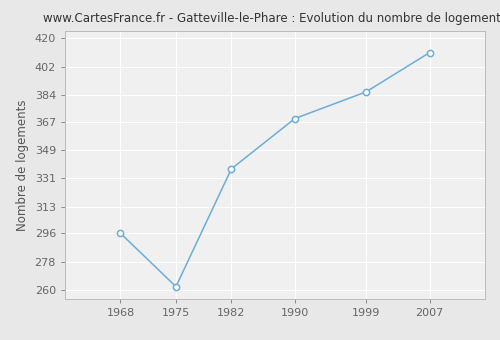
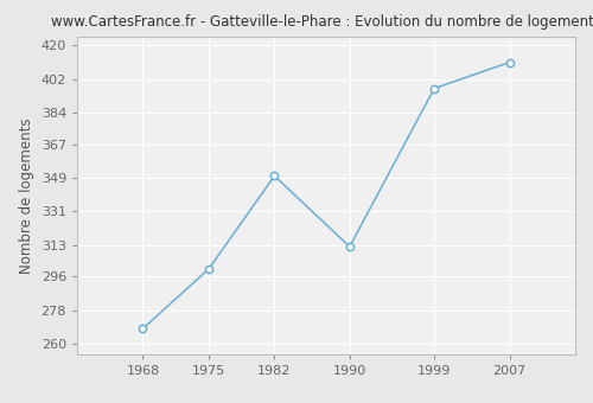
1968: 296 -> 268
1975: 262 -> 300
1982: 337 -> 350
1990: 369 -> 312
1999: 386 -> 397
